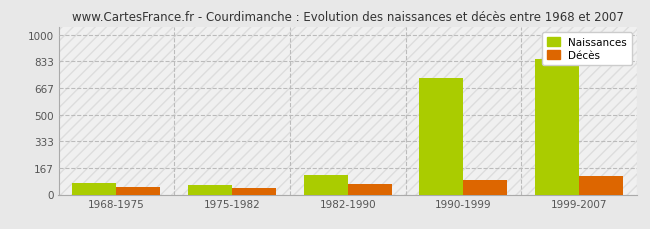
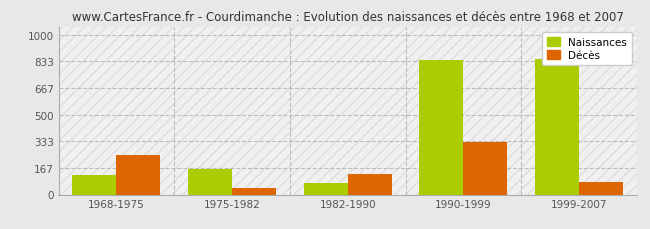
Naissances/1968-1975: 80 -> 120
Décès/1968-1975: 50 -> 250
Naissances/1975-1982: 60 -> 160
Naissances/1982-1990: 120 -> 70
Décès/1982-1990: 60 -> 130
Naissances/1990-1999: 730 -> 840
Décès/1990-1999: 90 -> 330
Décès/1999-2007: 120 -> 80
